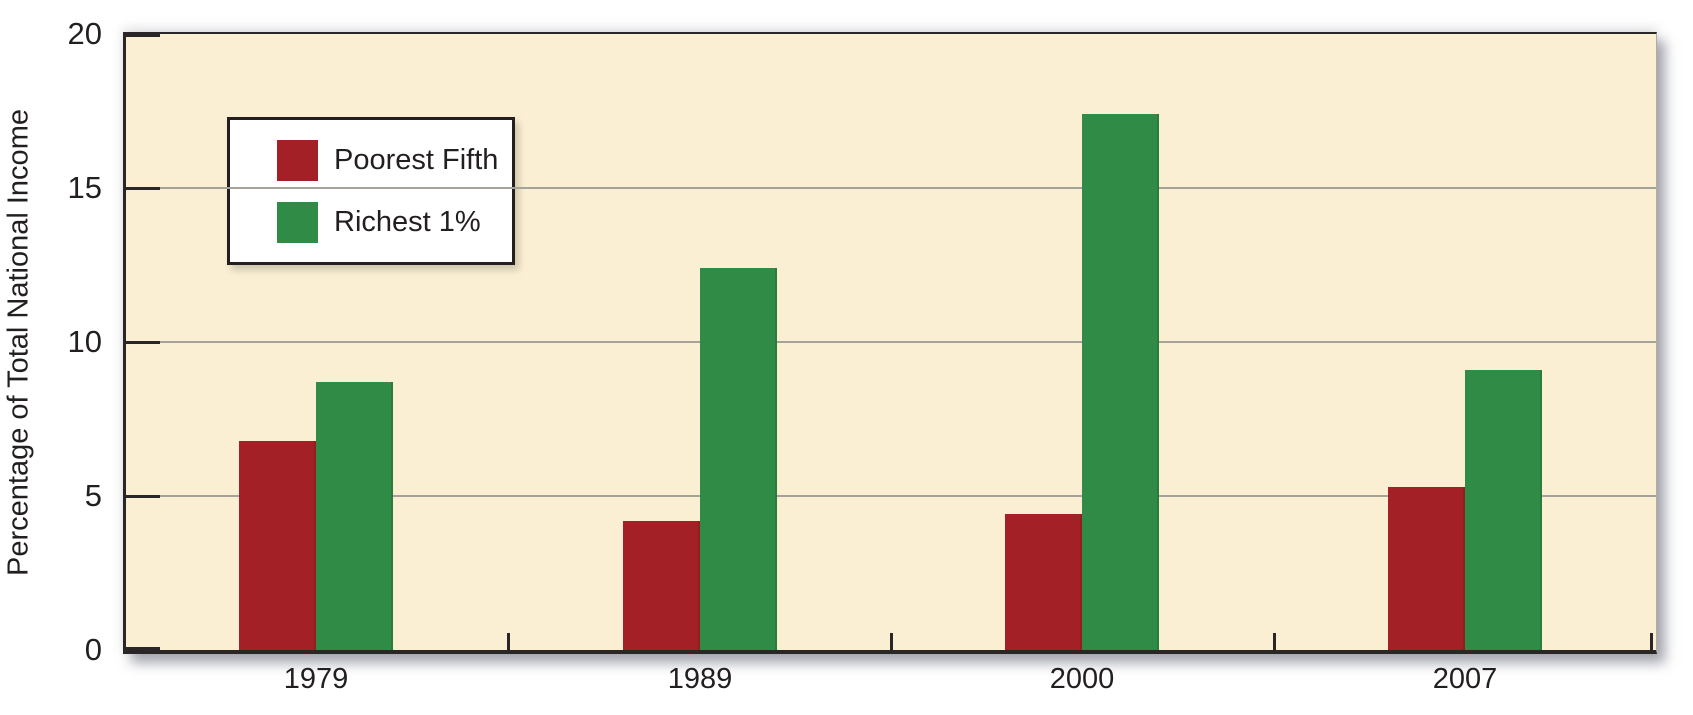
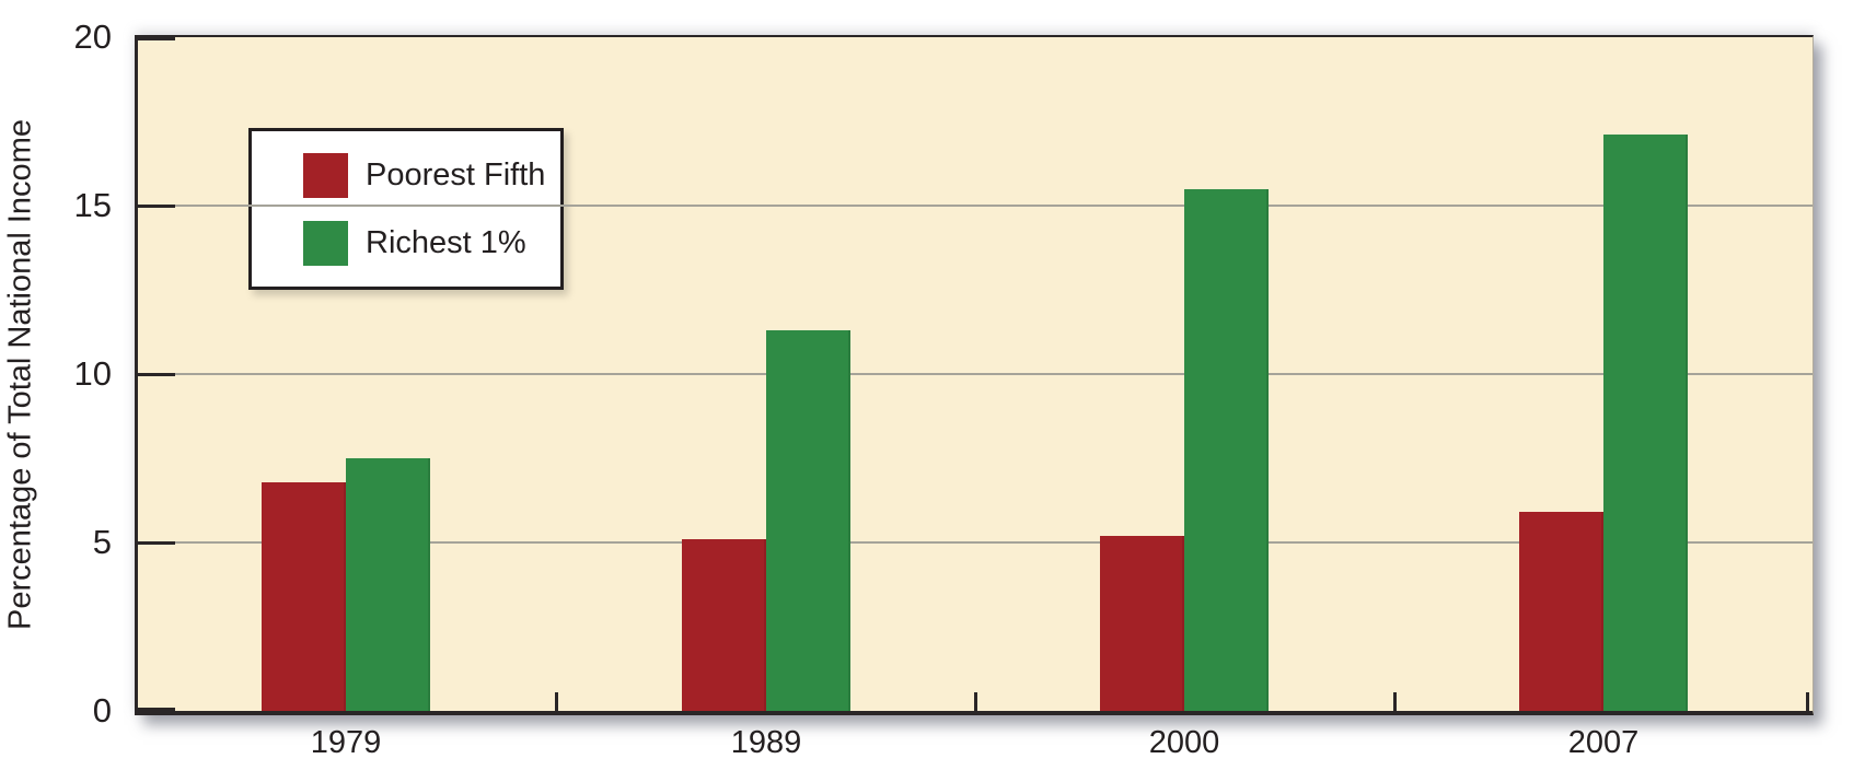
Richest 1%/1979: 8.7 -> 7.5
Poorest Fifth/1989: 4.2 -> 5.1
Richest 1%/1989: 12.4 -> 11.3
Poorest Fifth/2000: 4.4 -> 5.2
Richest 1%/2000: 17.4 -> 15.5
Poorest Fifth/2007: 5.3 -> 5.9
Richest 1%/2007: 9.1 -> 17.1
